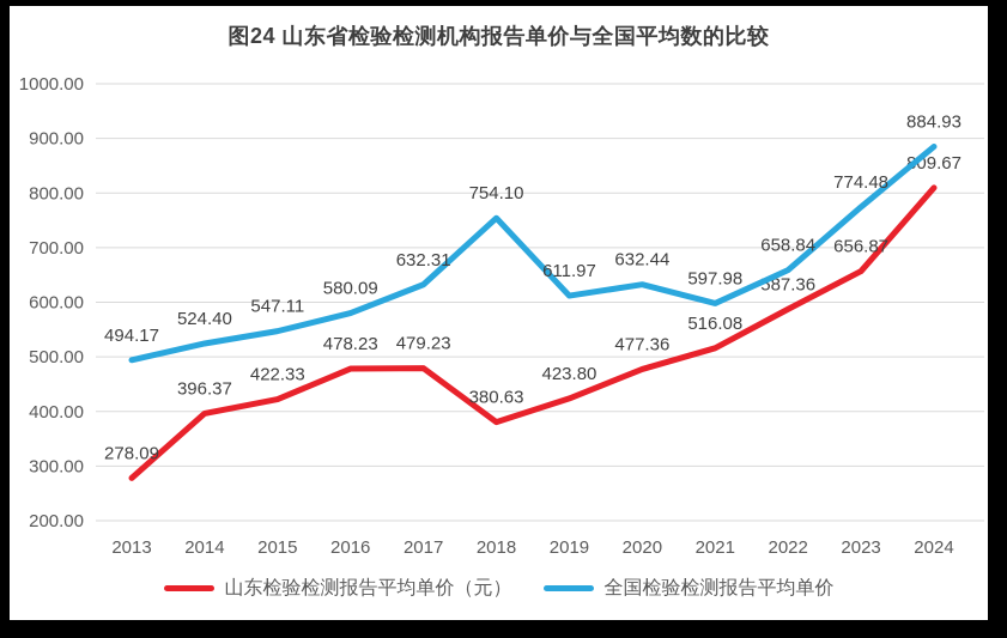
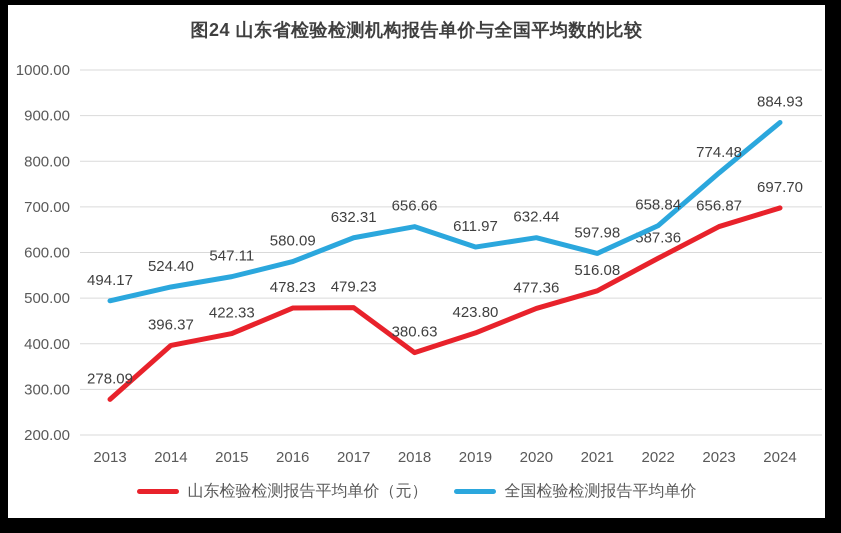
全国检验检测报告平均单价/2018: 754.10 -> 656.66
山东检验检测报告平均单价（元）/2024: 809.67 -> 697.70
